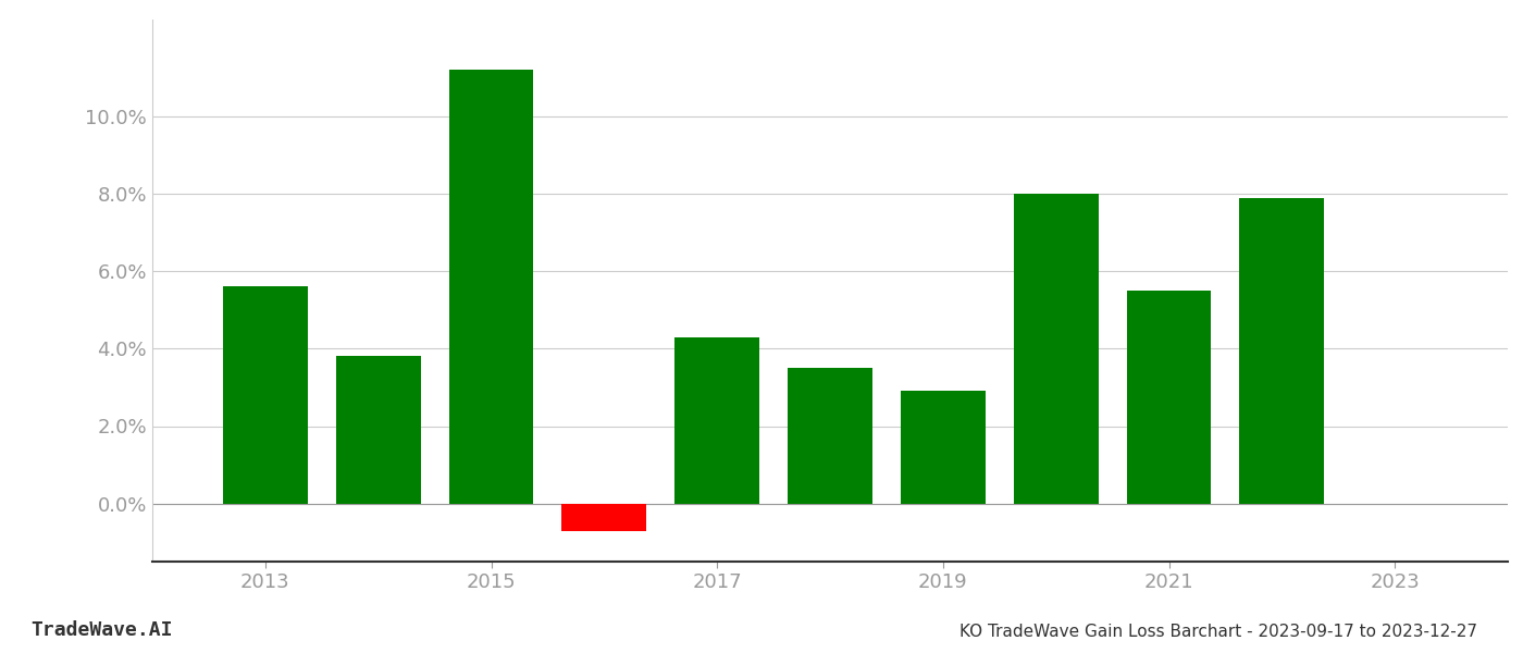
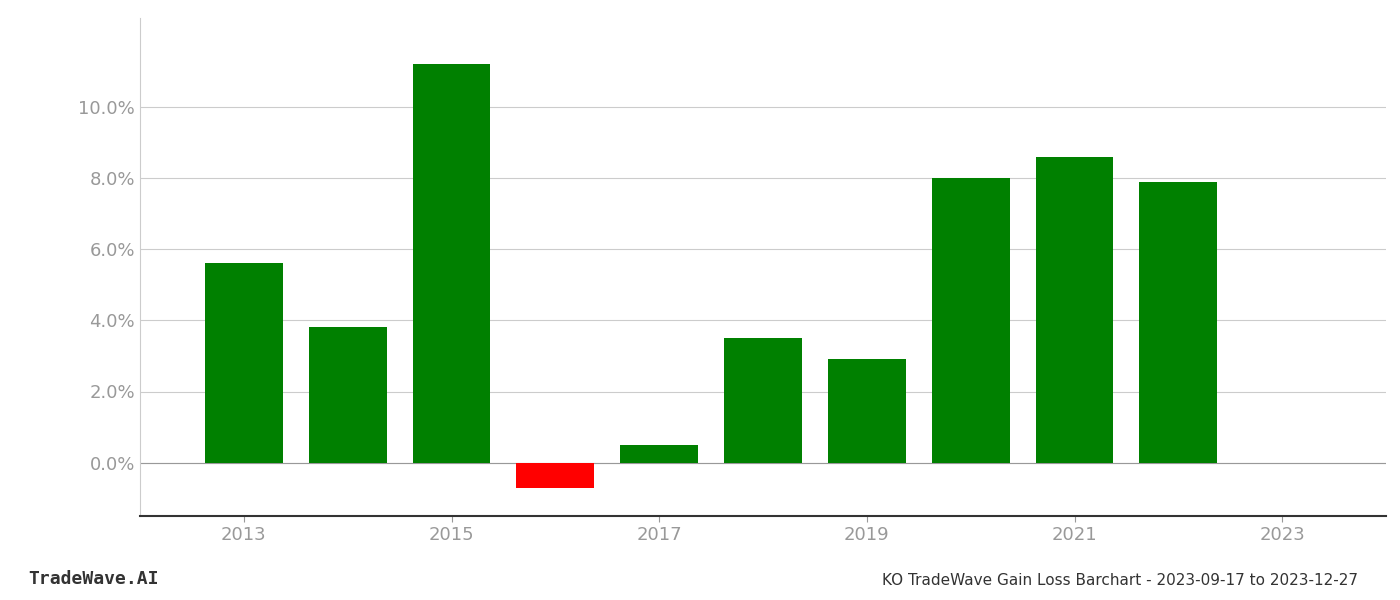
2017: 4.3% -> 0.5%
2021: 5.5% -> 8.6%
